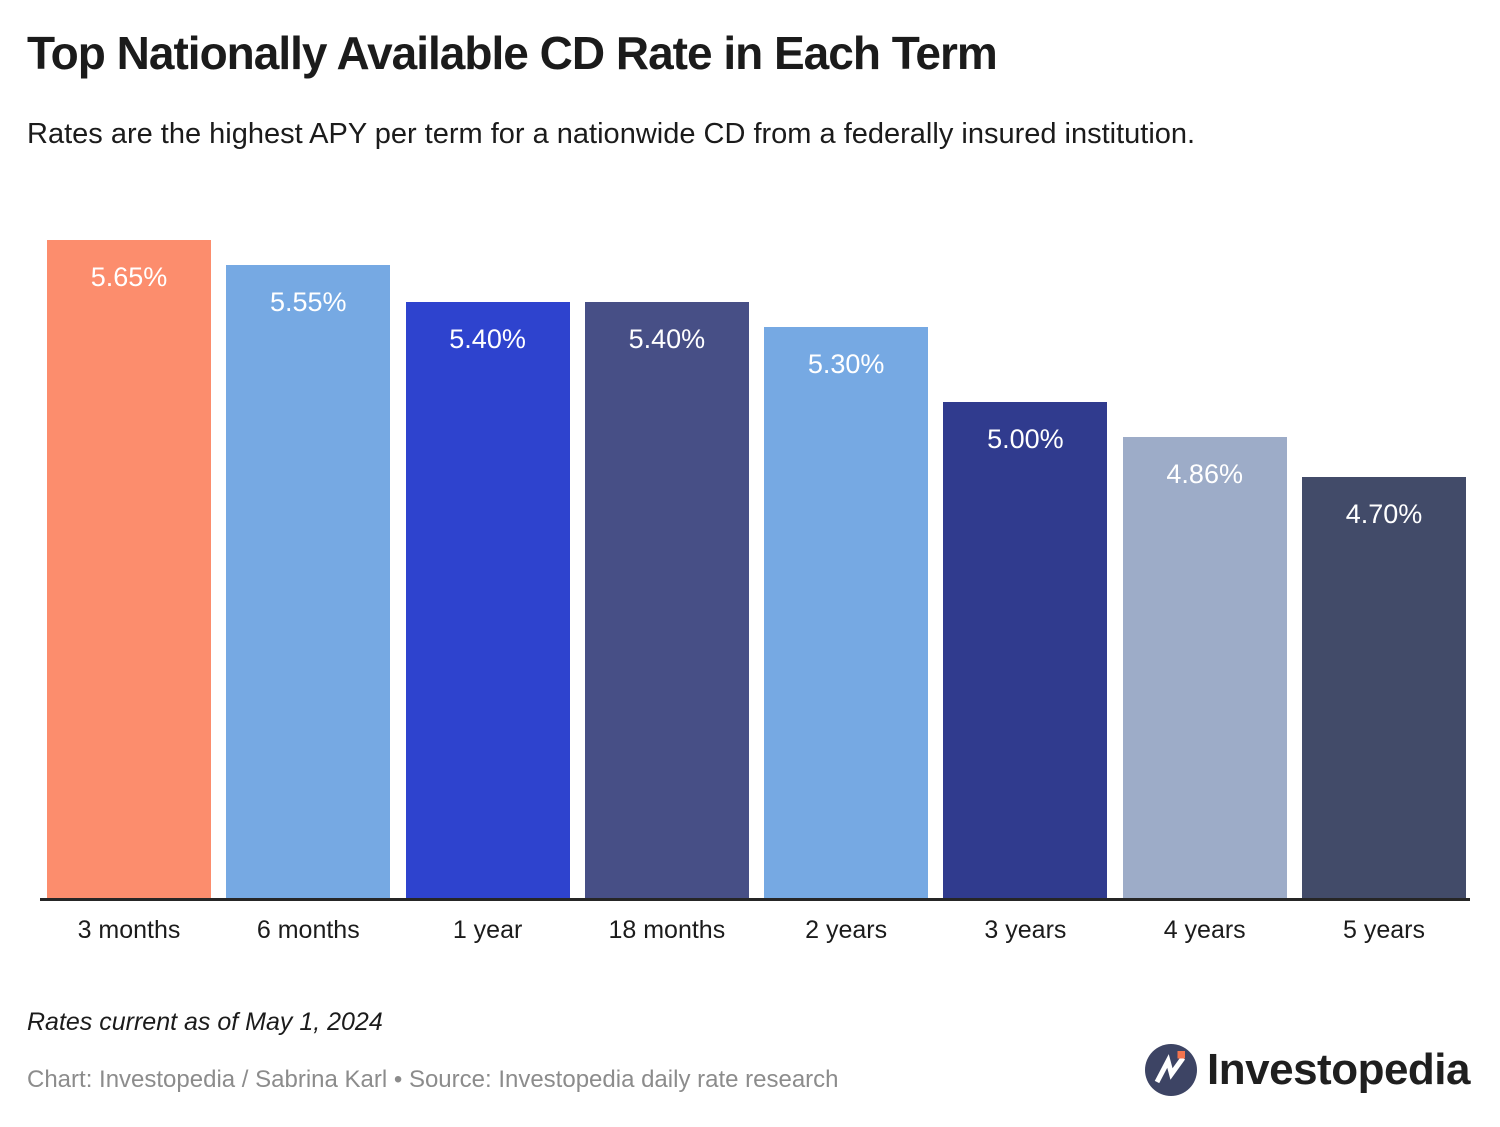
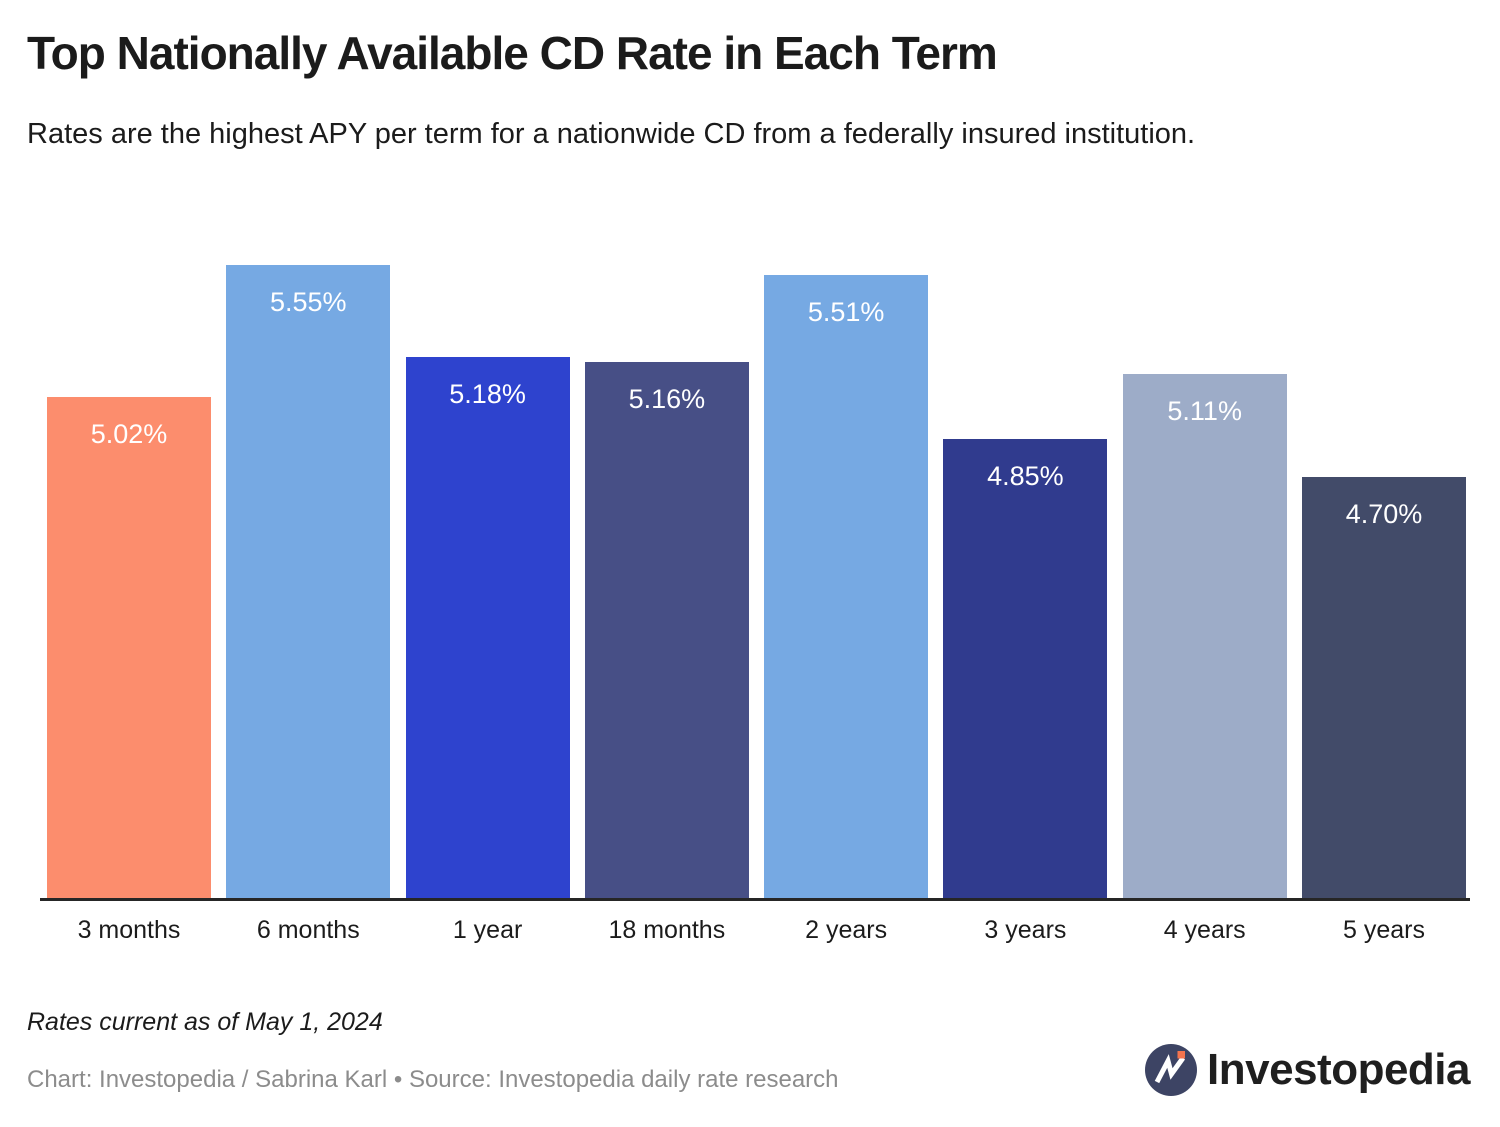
3 months: 5.65% -> 5.02%
1 year: 5.40% -> 5.18%
18 months: 5.40% -> 5.16%
2 years: 5.30% -> 5.51%
3 years: 5.00% -> 4.85%
4 years: 4.86% -> 5.11%
